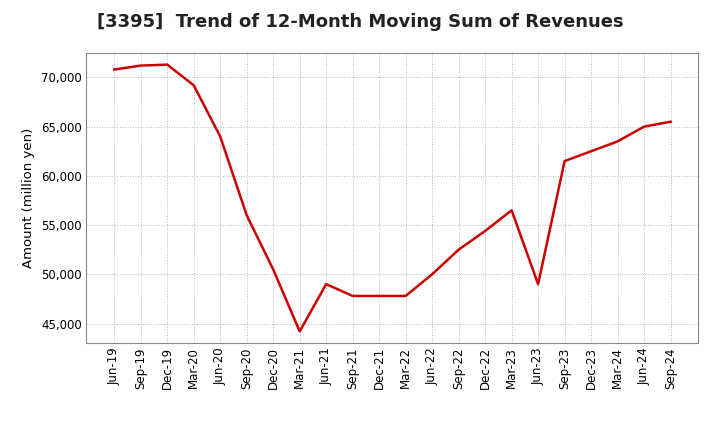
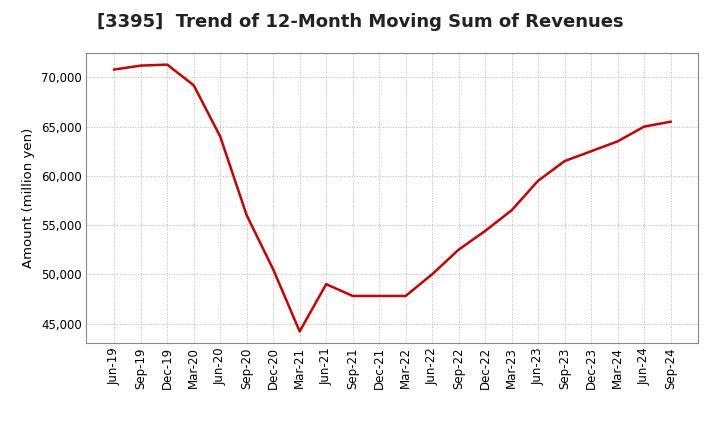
Jun-23: 49,000 -> 59,500
